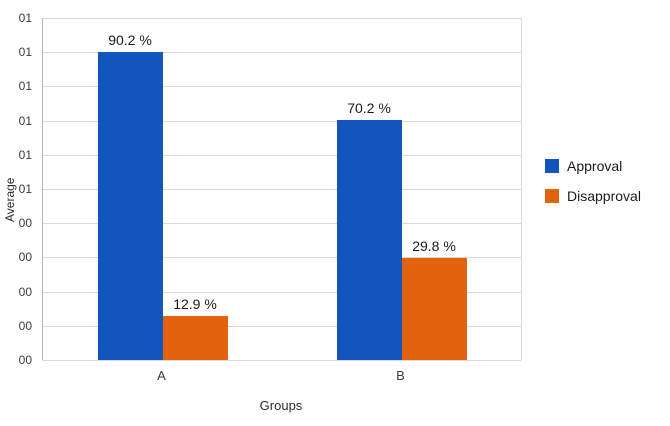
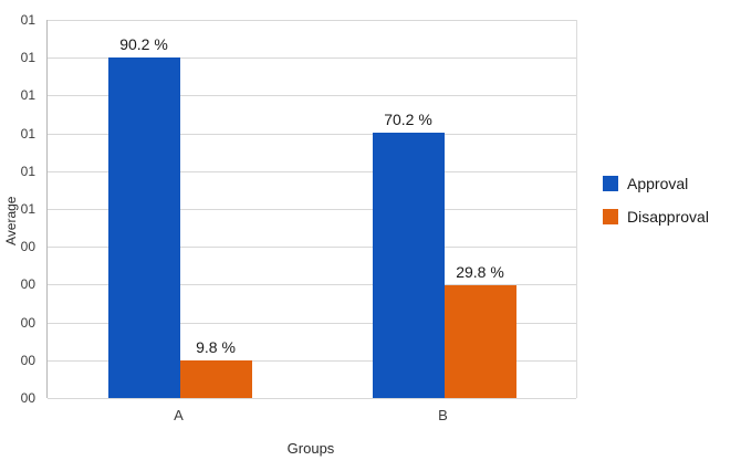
Disapproval/A: 12.9 -> 9.8
